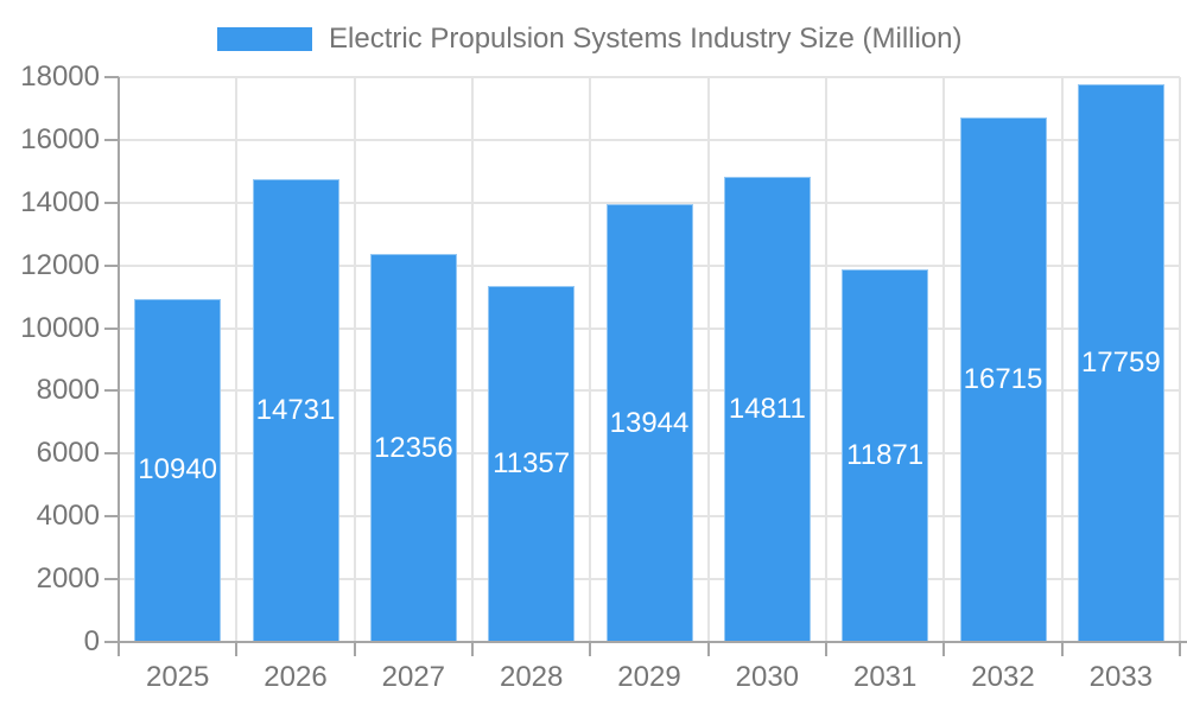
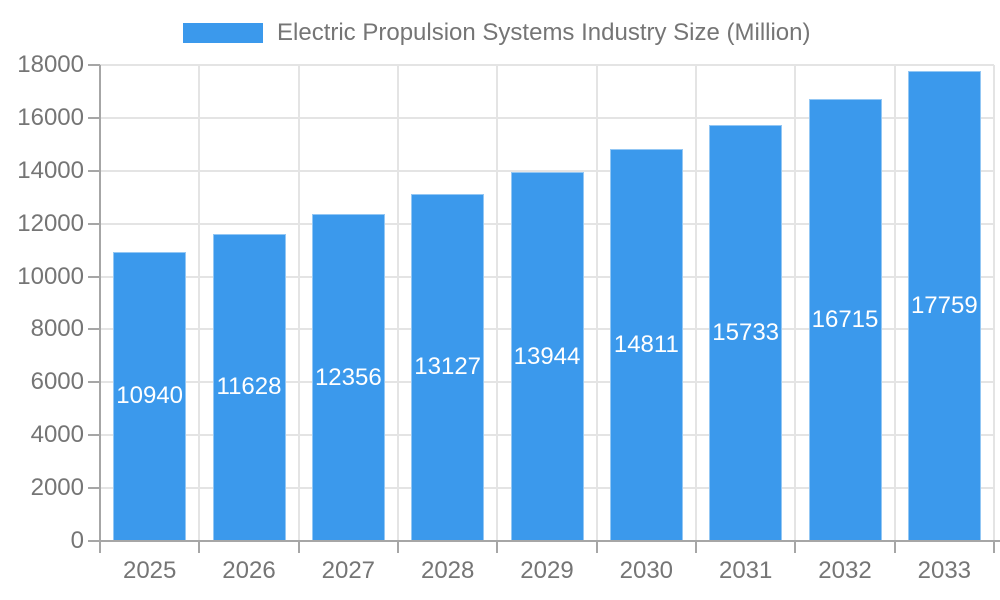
2026: 14731 -> 11628
2028: 11357 -> 13127
2031: 11871 -> 15733
